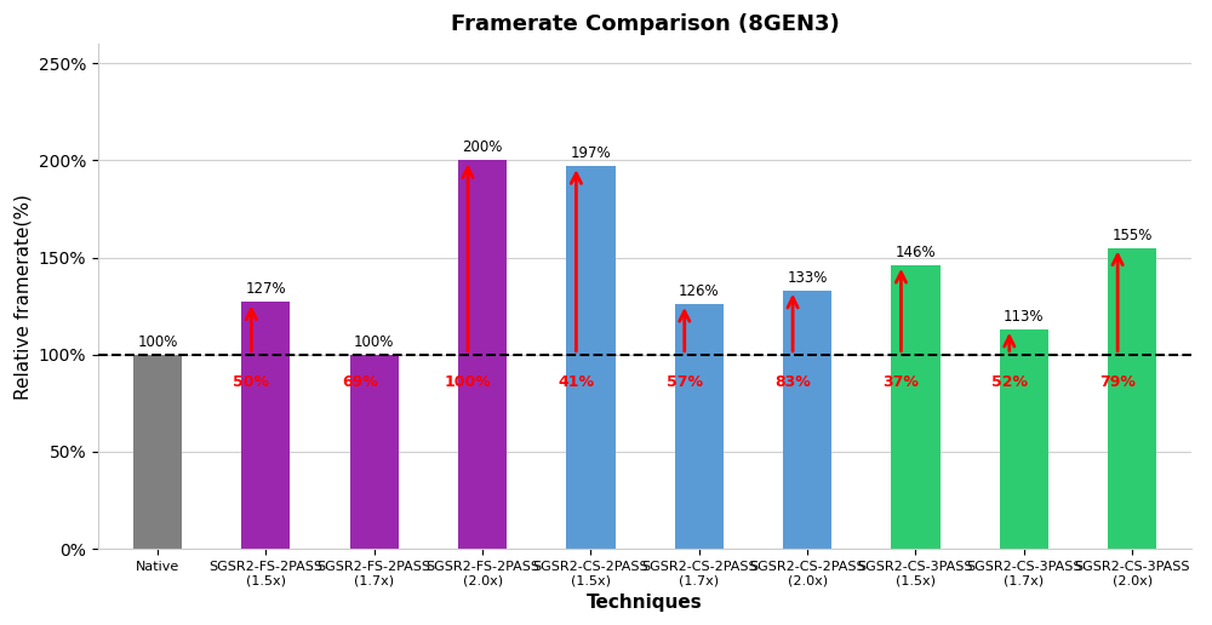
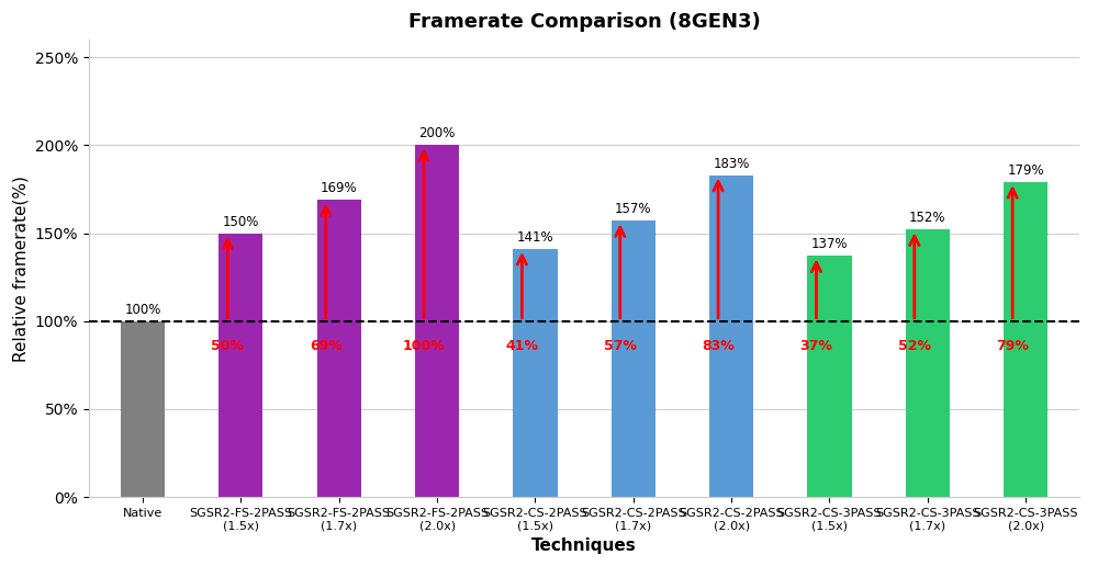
SGSR2-FS-2PASS (1.5x): 127% -> 150%
SGSR2-FS-2PASS (1.7x): 100% -> 169%
SGSR2-CS-2PASS (1.5x): 197% -> 141%
SGSR2-CS-2PASS (1.7x): 126% -> 157%
SGSR2-CS-2PASS (2.0x): 133% -> 183%
SGSR2-CS-3PASS (1.5x): 146% -> 137%
SGSR2-CS-3PASS (1.7x): 113% -> 152%
SGSR2-CS-3PASS (2.0x): 155% -> 179%
